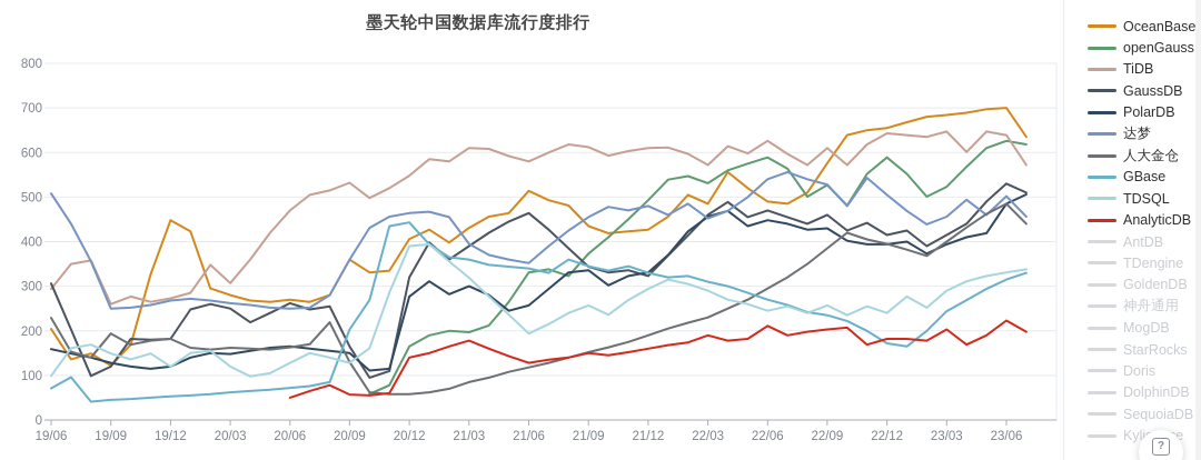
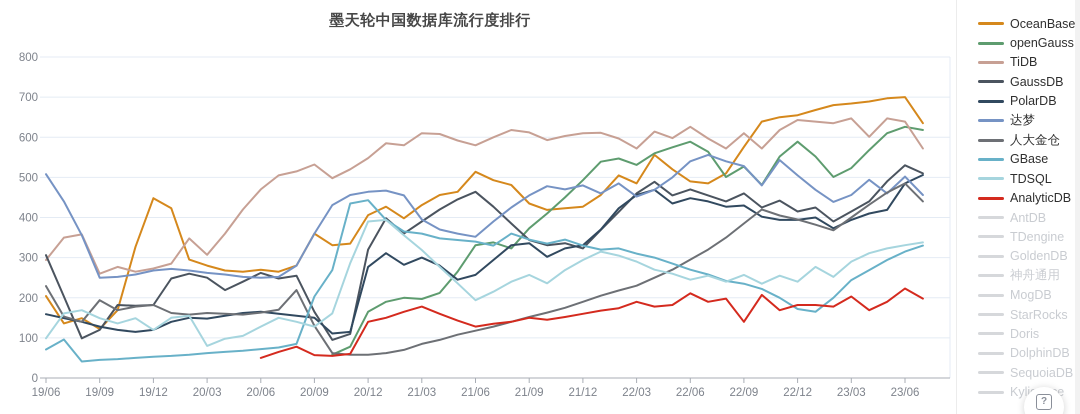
TDSQL/20/03: 120 -> 80
AnalyticDB/22/09: 200 -> 140
